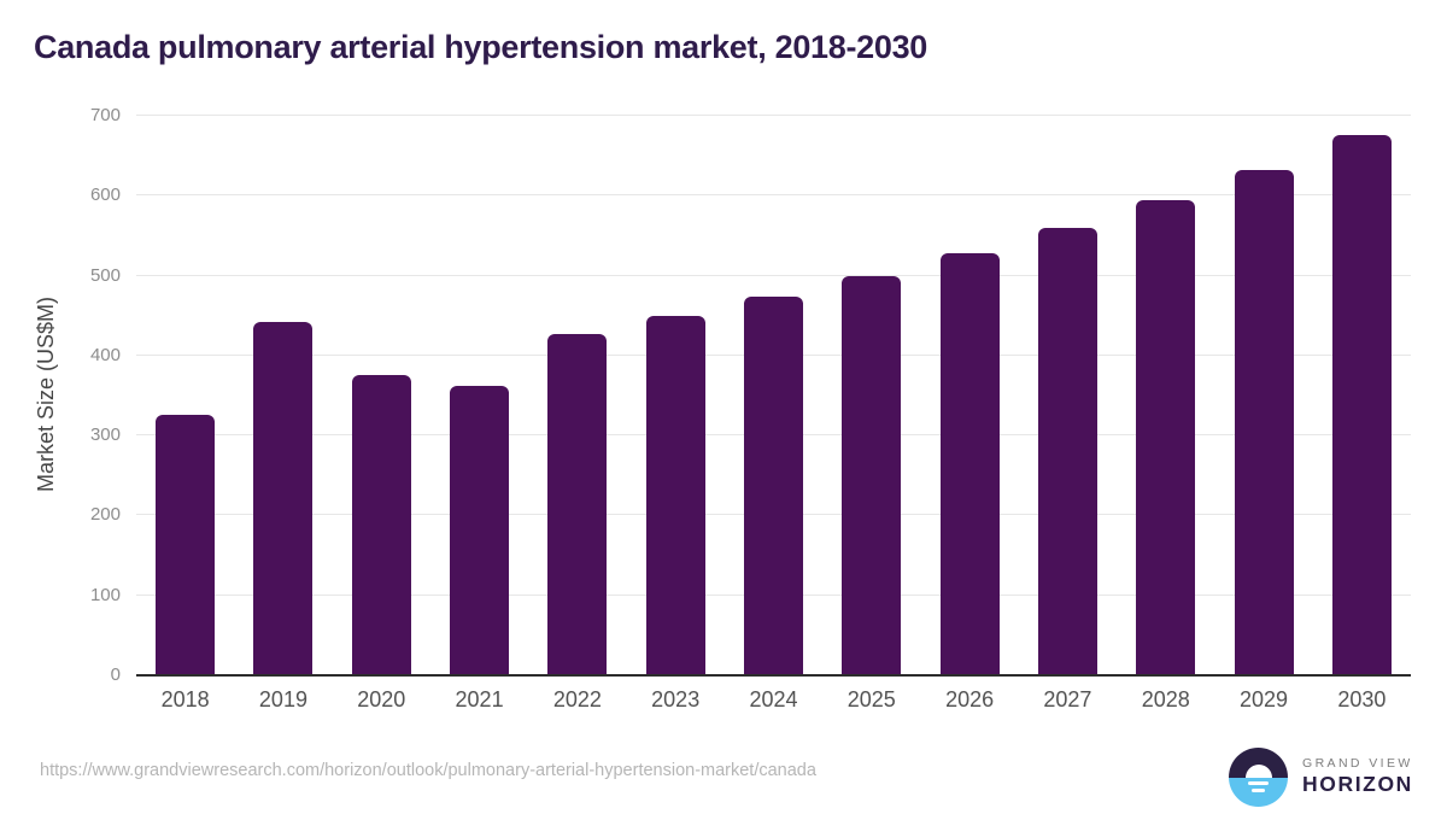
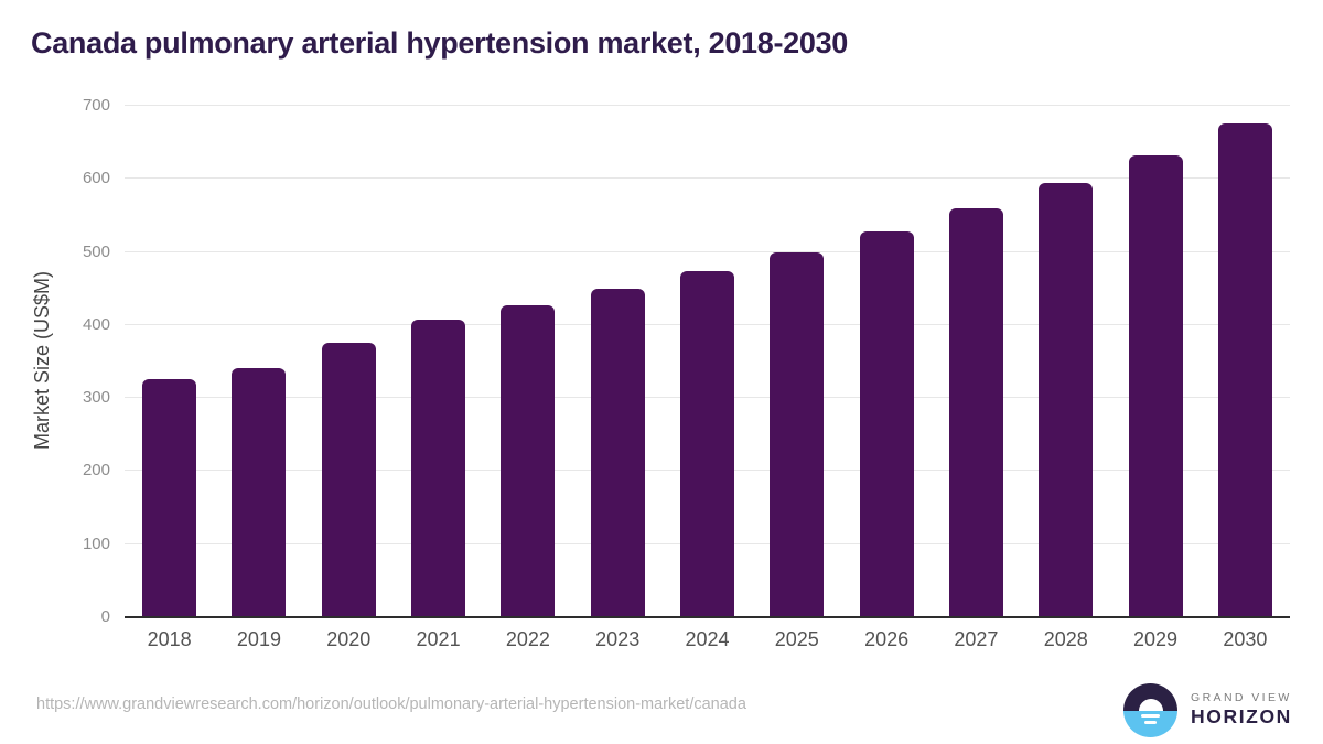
2019: 440 -> 340
2021: 360 -> 410
